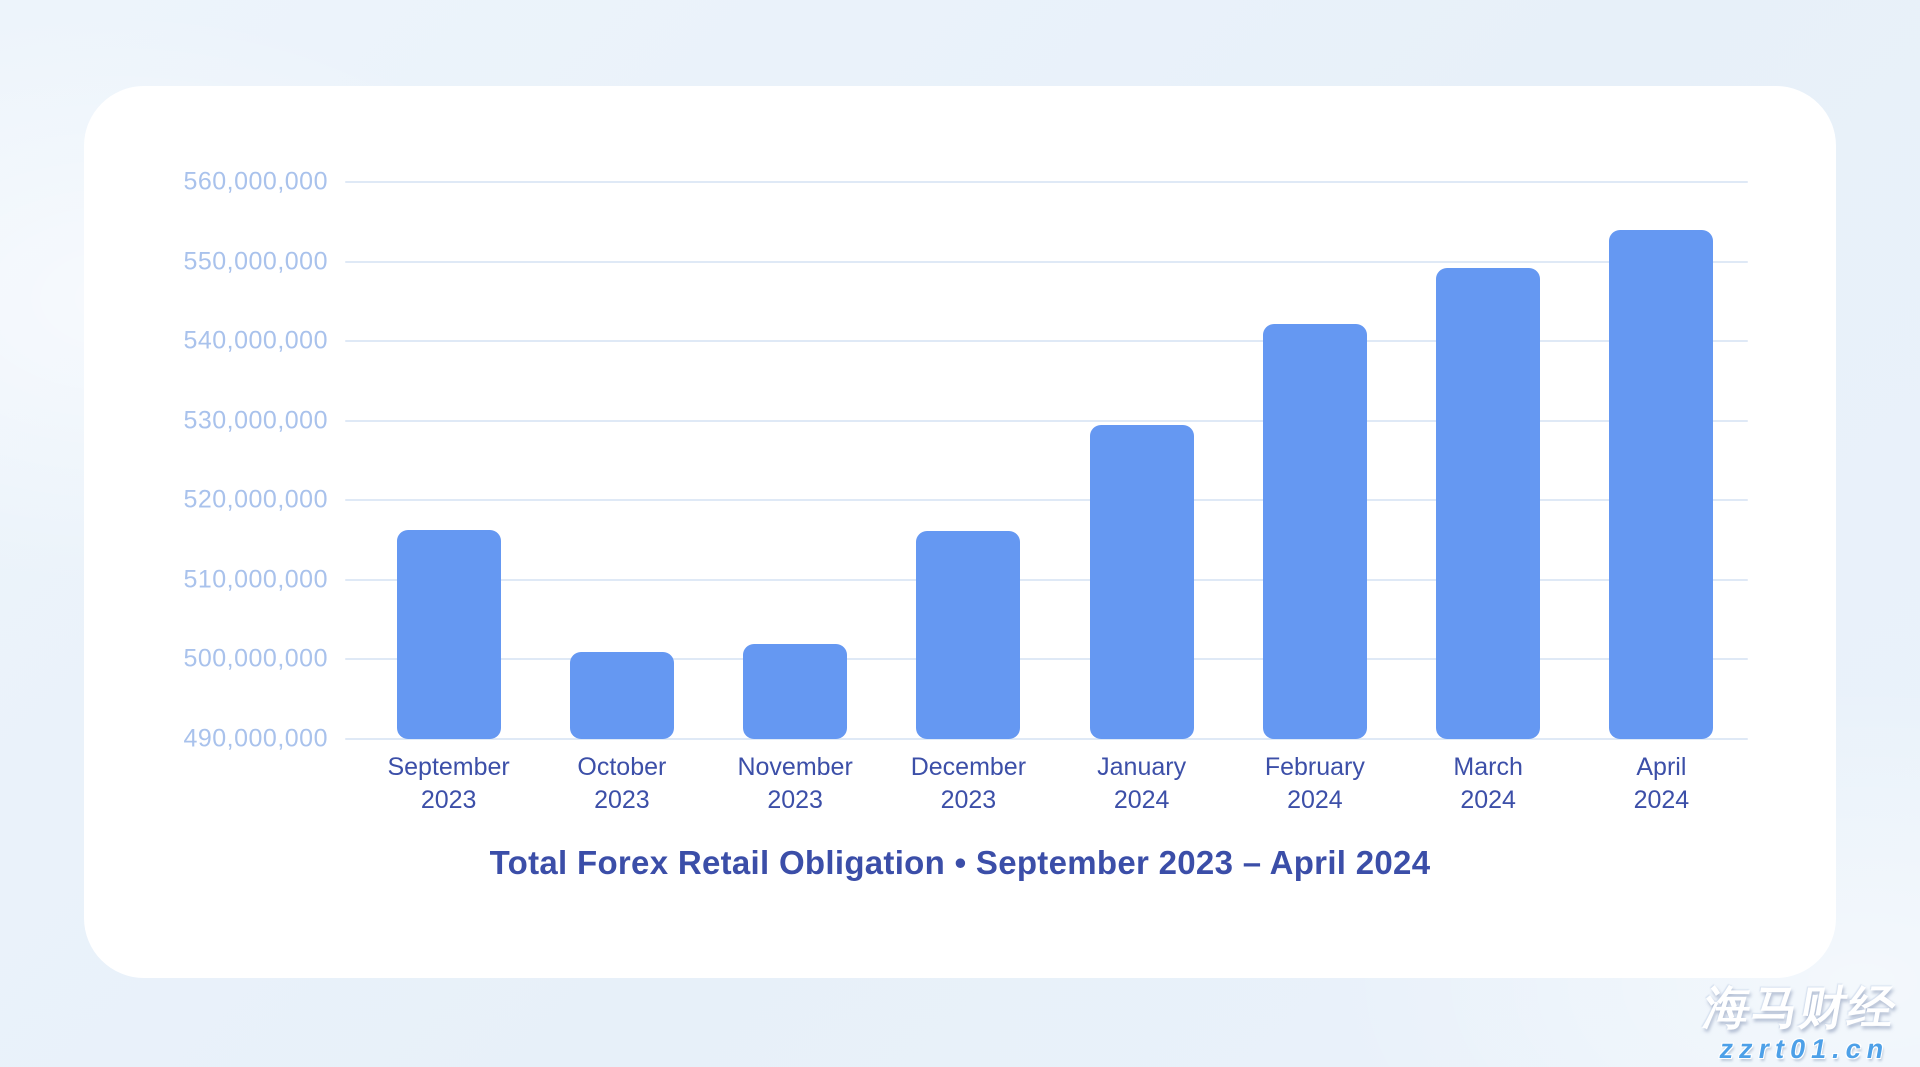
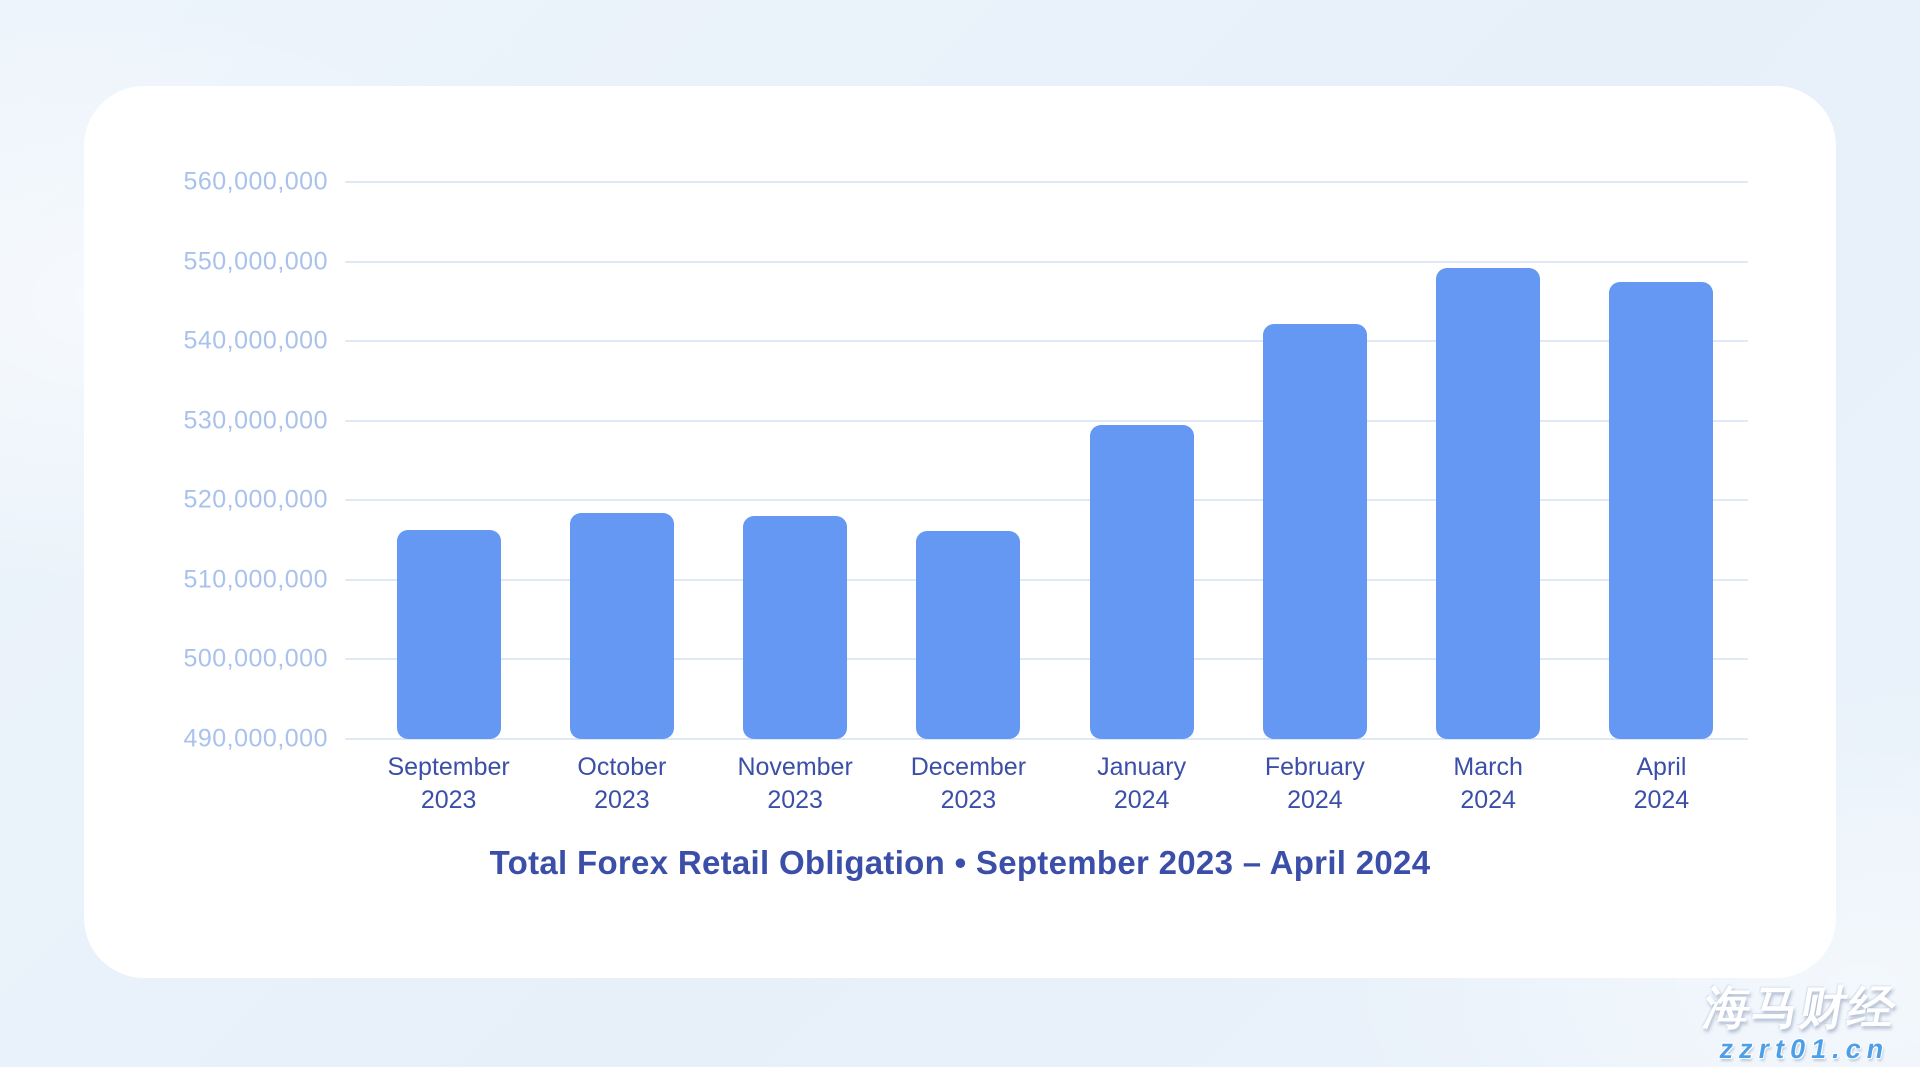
October 2023: 501000000 -> 518000000
November 2023: 502000000 -> 518000000
April 2024: 554000000 -> 547000000
